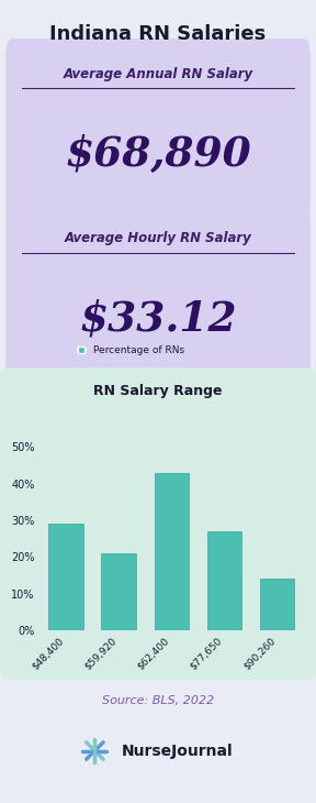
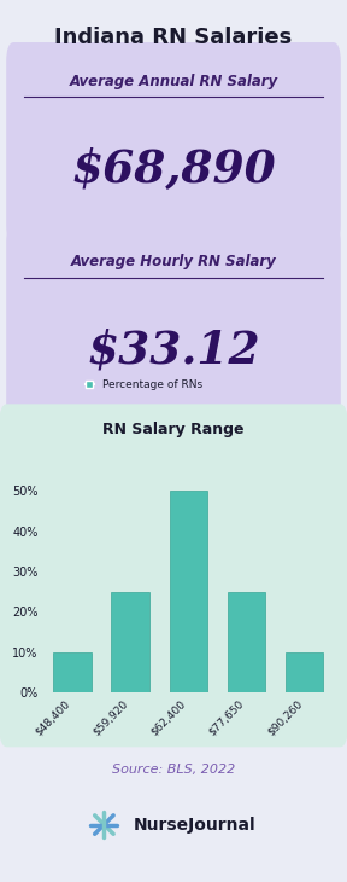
$48,400: 29% -> 10%
$59,920: 21% -> 25%
$62,400: 43% -> 50%
$77,650: 27% -> 25%
$90,260: 14% -> 10%
